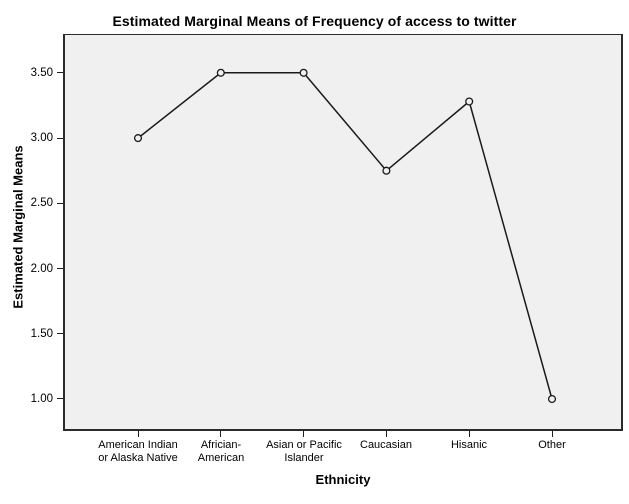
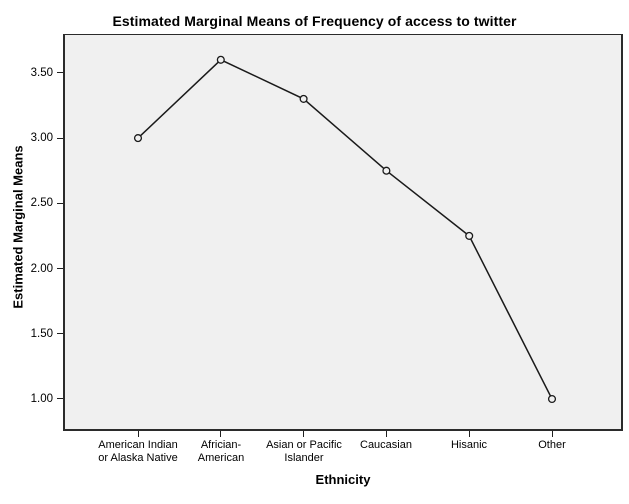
Africian- American: 3.50 -> 3.60
Asian or Pacific Islander: 3.50 -> 3.30
Hisanic: 3.28 -> 2.25
